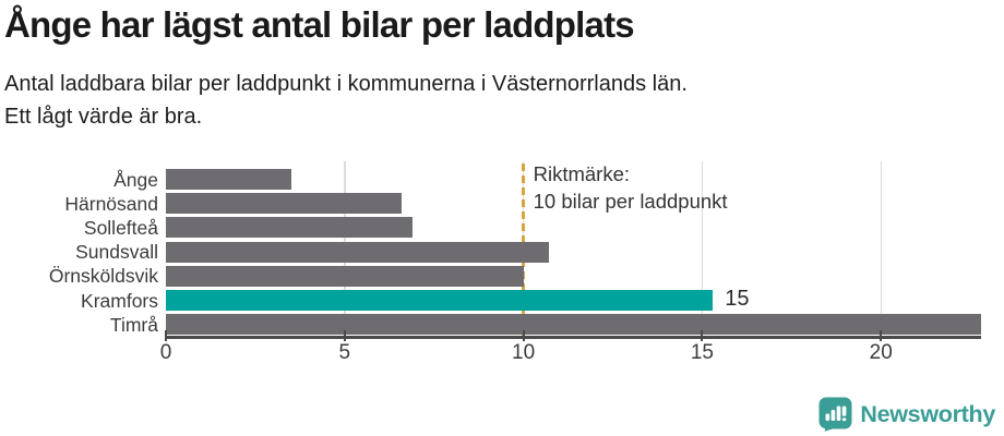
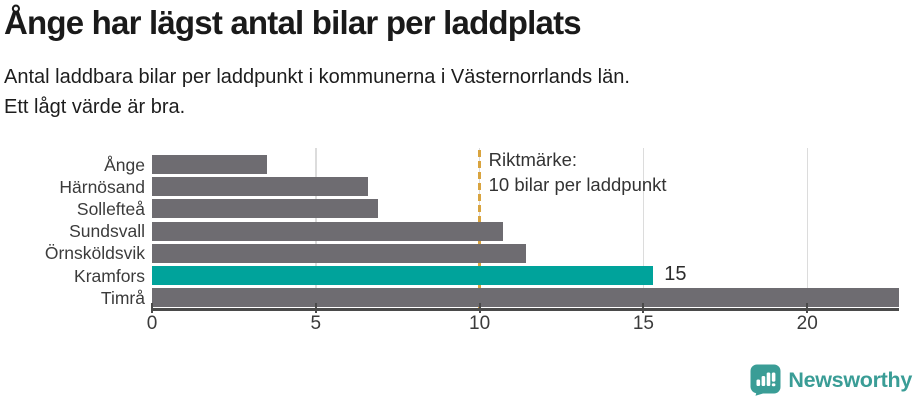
Örnsköldsvik: 10.0 -> 11.4
